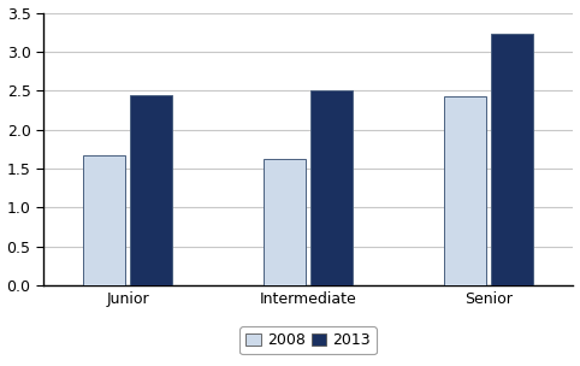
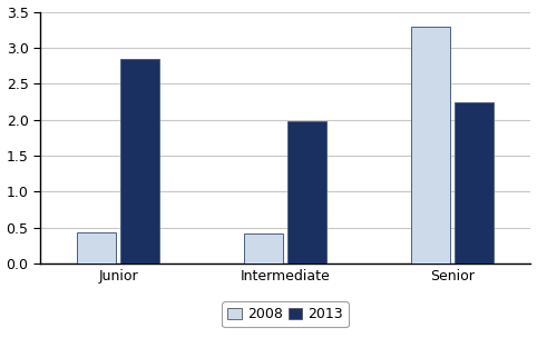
2008/Junior: 1.67 -> 0.44
2013/Junior: 2.44 -> 2.84
2008/Intermediate: 1.62 -> 0.42
2013/Intermediate: 2.50 -> 1.98
2008/Senior: 2.42 -> 3.30
2013/Senior: 3.23 -> 2.24
